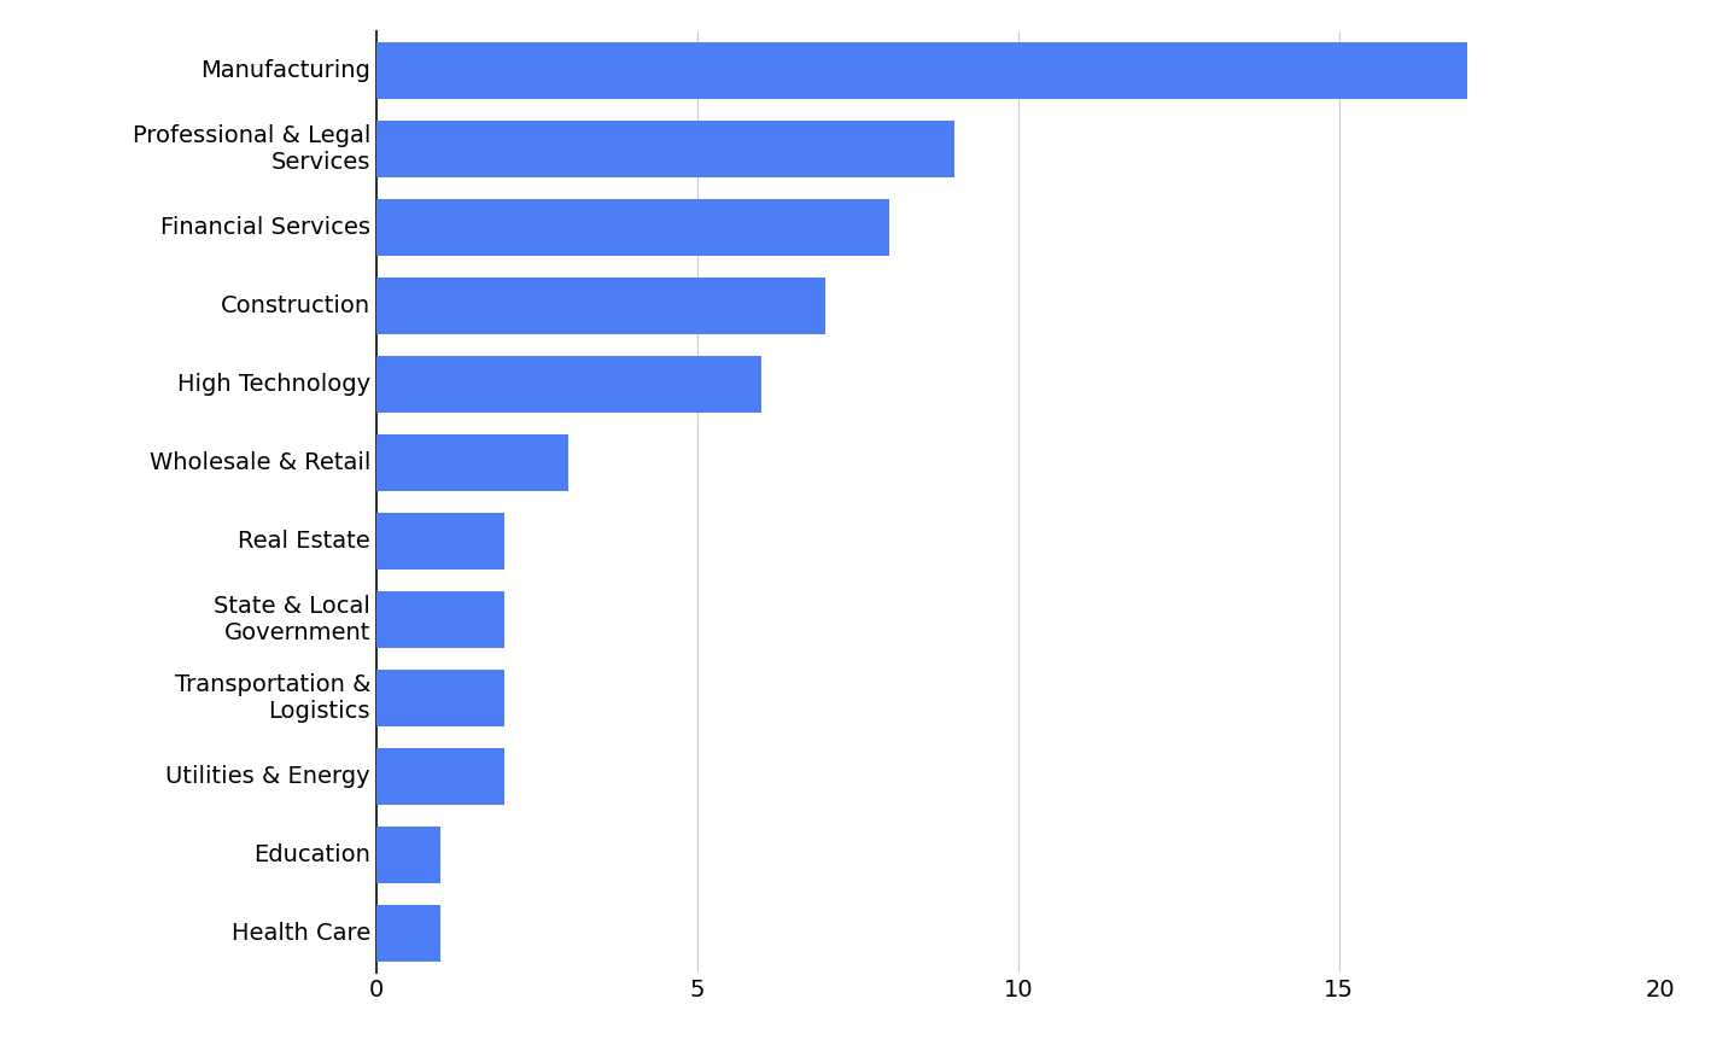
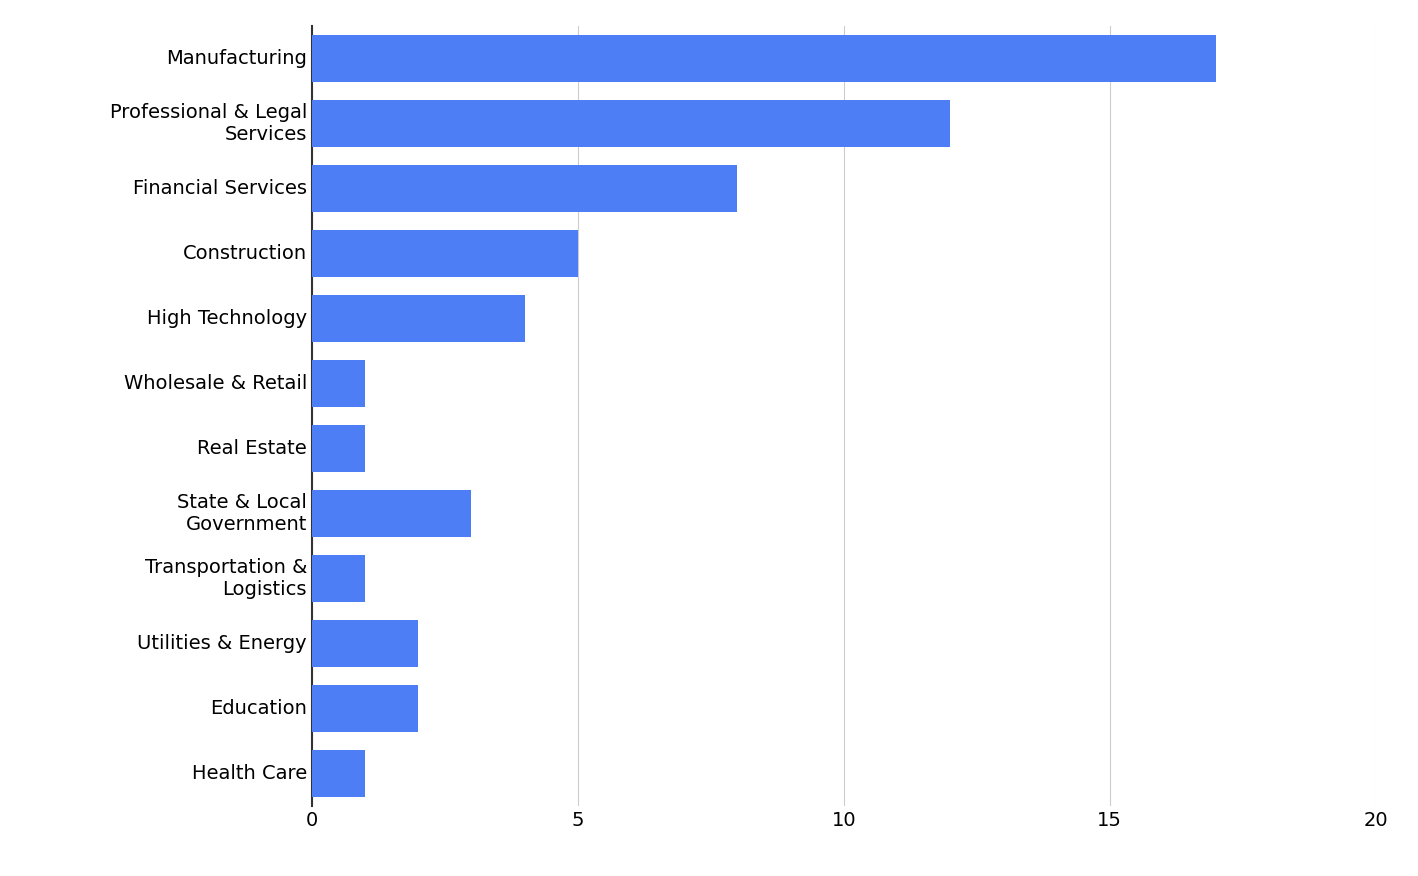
Professional & Legal Services: 9 -> 12
Construction: 7 -> 5
High Technology: 6 -> 4
Wholesale & Retail: 3 -> 1
Real Estate: 2 -> 1
State & Local Government: 2 -> 3
Transportation & Logistics: 2 -> 1
Education: 1 -> 2
